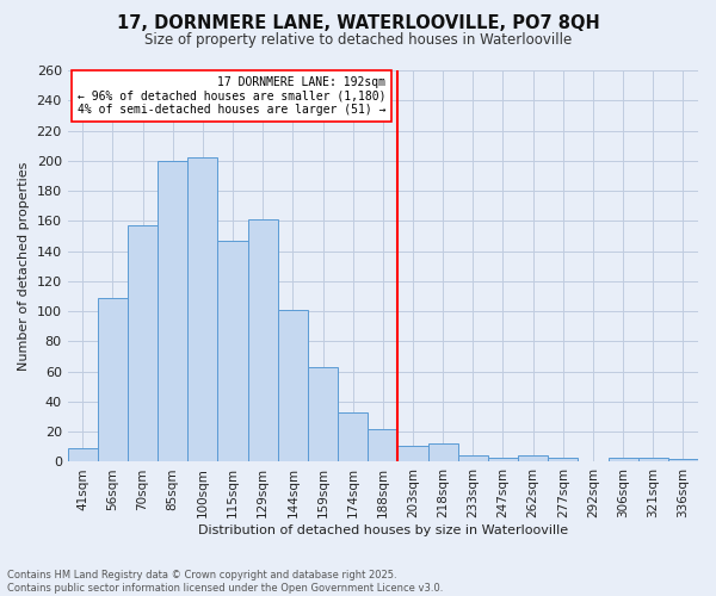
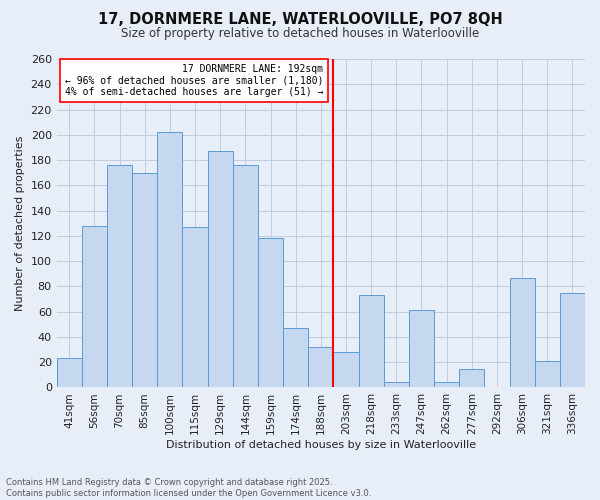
41sqm: 9 -> 23
56sqm: 109 -> 128
70sqm: 157 -> 176
85sqm: 200 -> 170
115sqm: 147 -> 127
129sqm: 161 -> 187
144sqm: 101 -> 176
159sqm: 63 -> 118
174sqm: 33 -> 47
188sqm: 22 -> 32
203sqm: 11 -> 28
218sqm: 12 -> 73
247sqm: 3 -> 61
277sqm: 3 -> 15
306sqm: 3 -> 87
321sqm: 3 -> 21
336sqm: 2 -> 75
